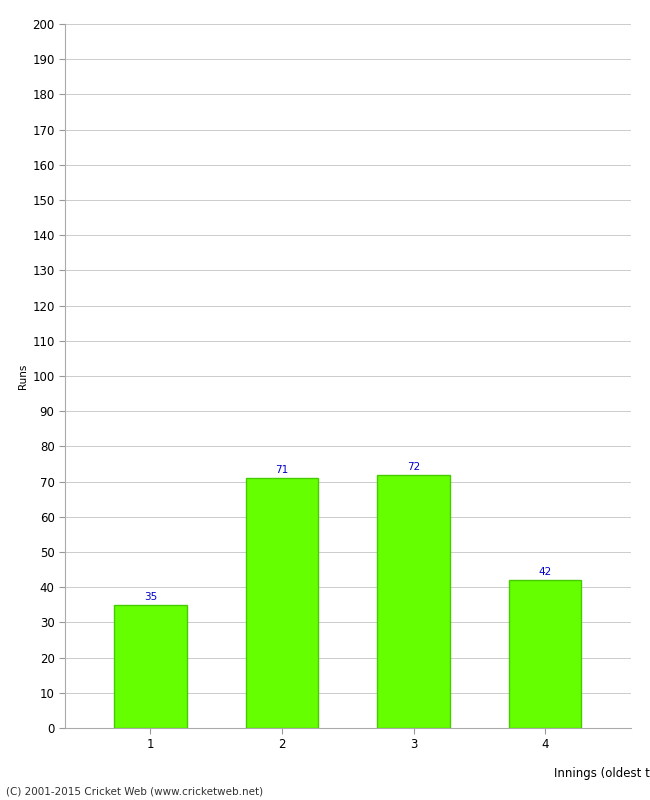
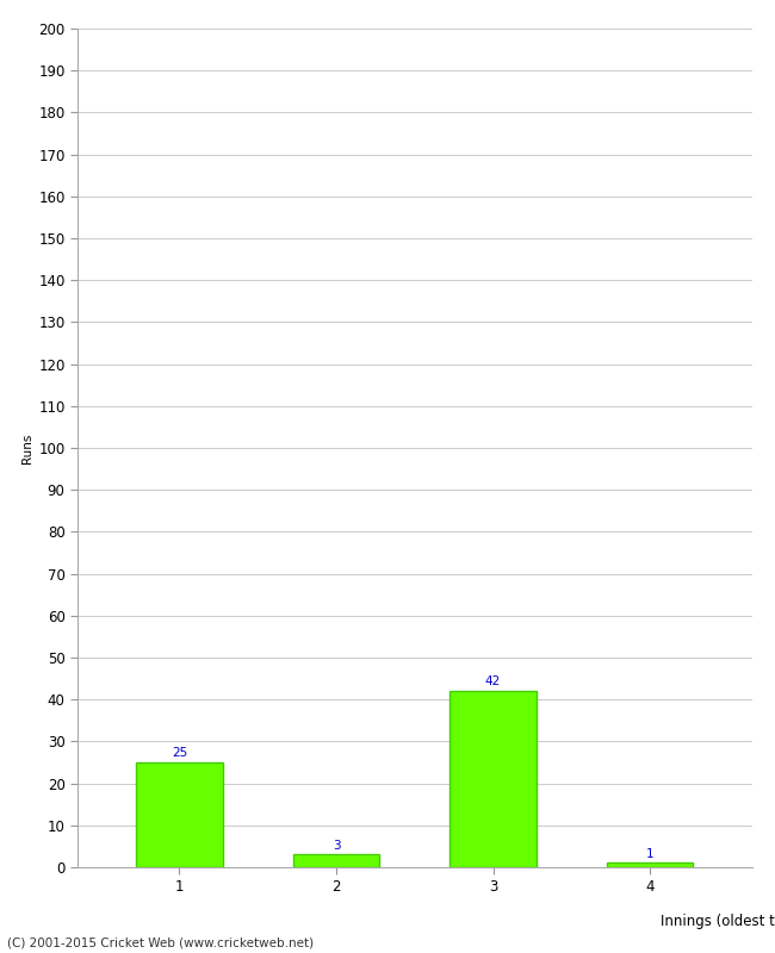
1: 35 -> 25
2: 71 -> 3
3: 72 -> 42
4: 42 -> 1
